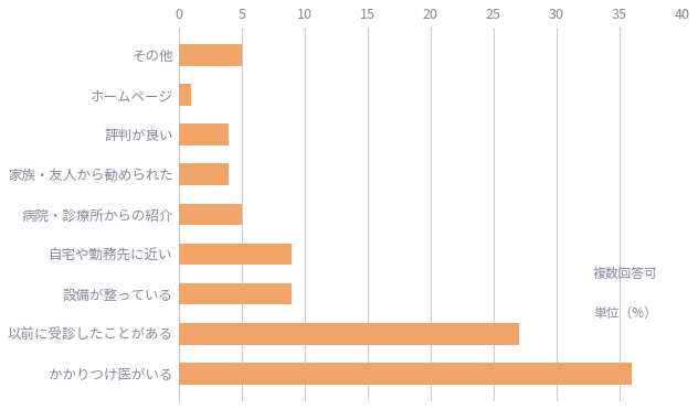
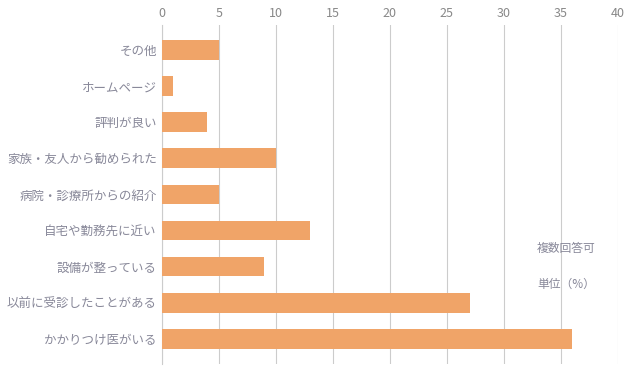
家族・友人から勧められた: 4 -> 10
自宅や勤務先に近い: 9 -> 13
